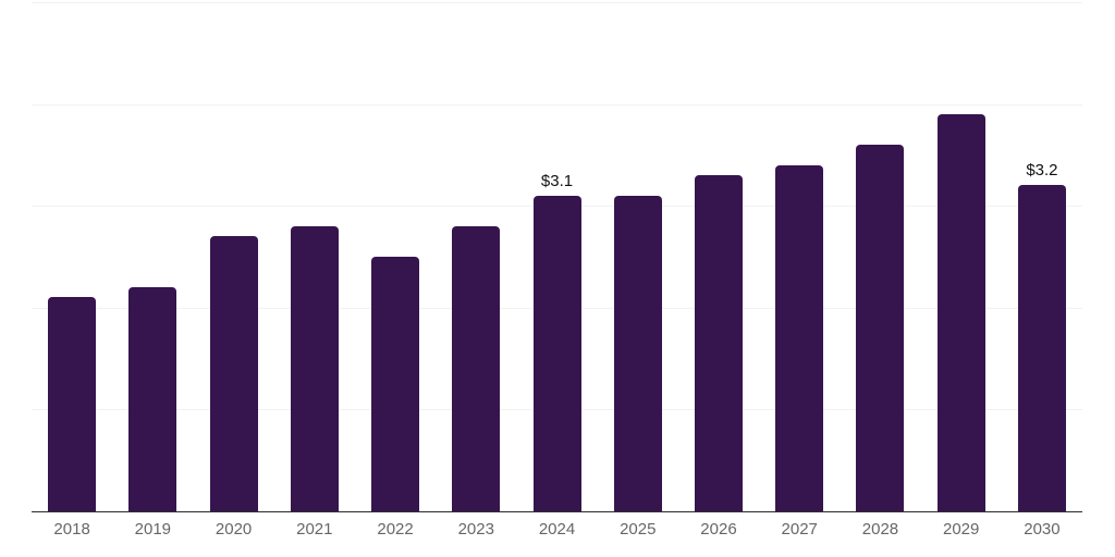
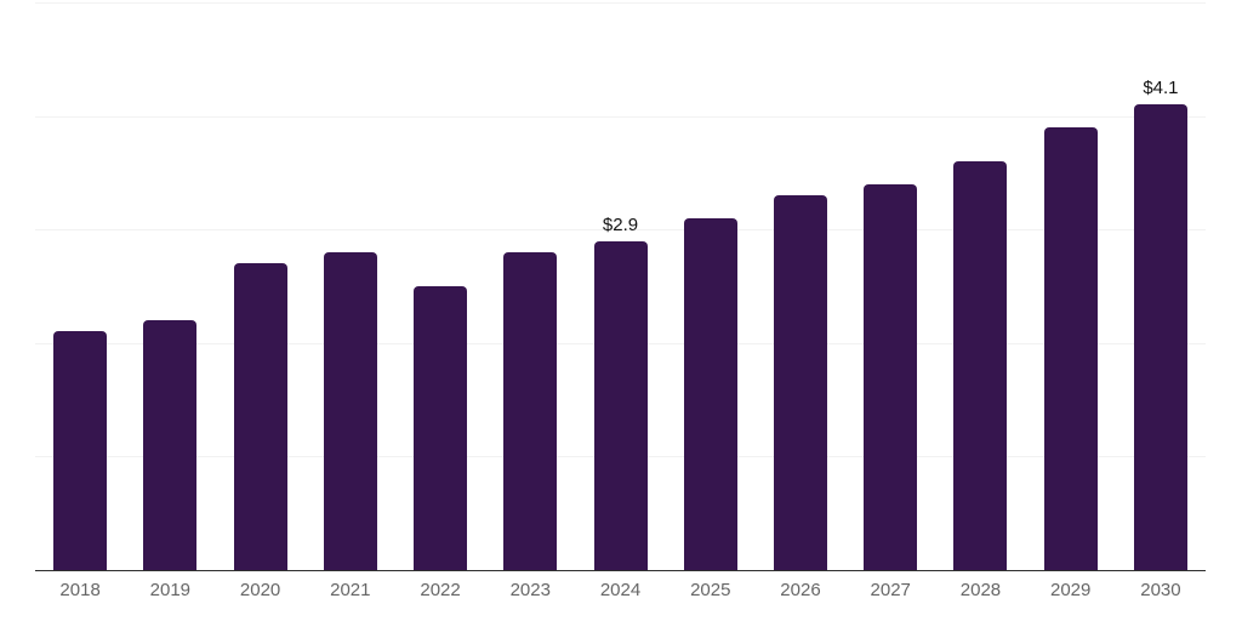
2024: $3.1 -> $2.9
2030: $3.2 -> $4.1
